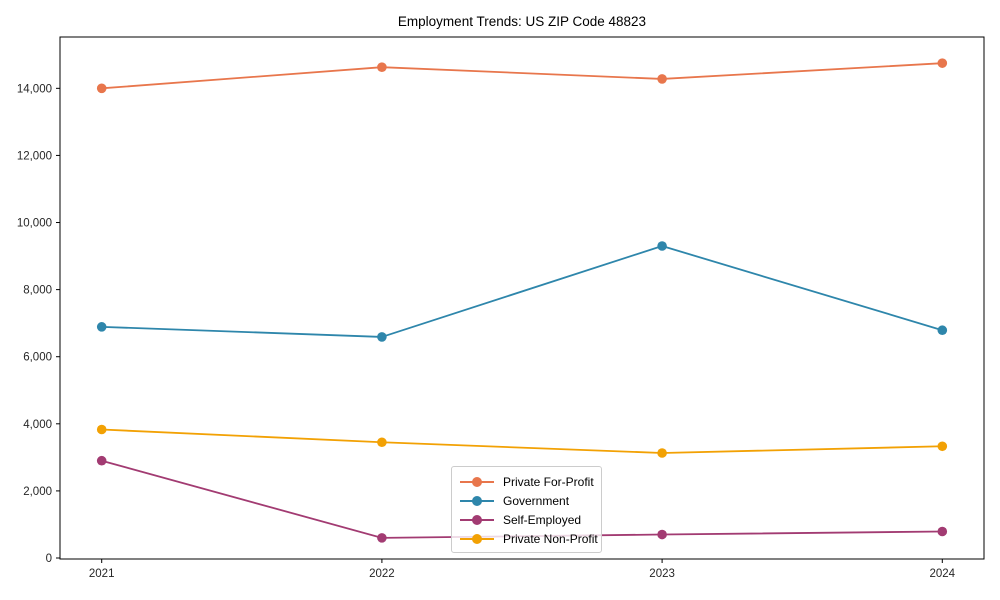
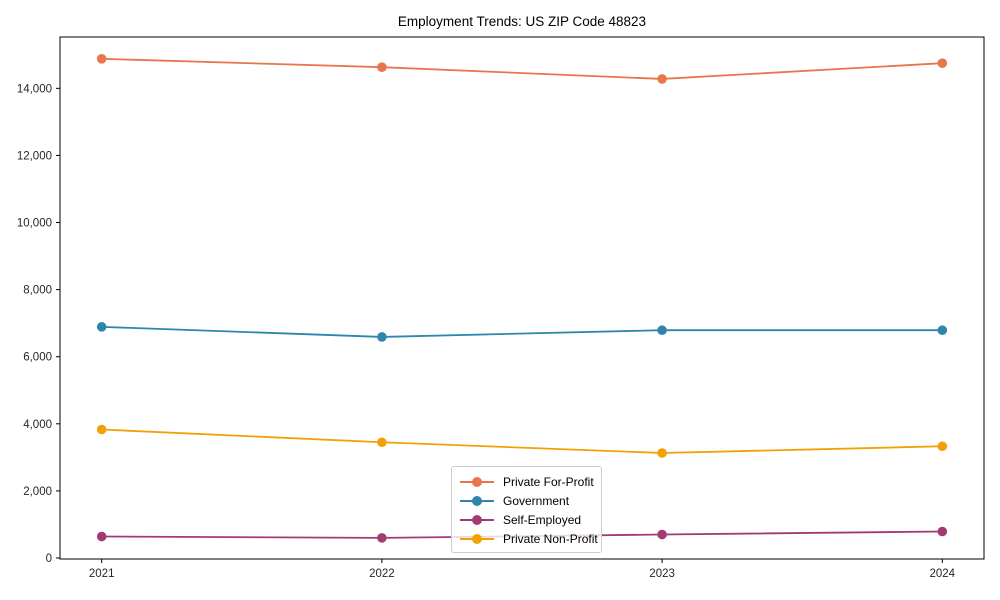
Private For-Profit/2021: 14000 -> 14900
Self-Employed/2021: 2900 -> 600
Government/2023: 9300 -> 6800
